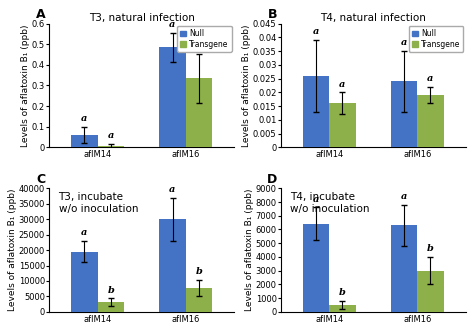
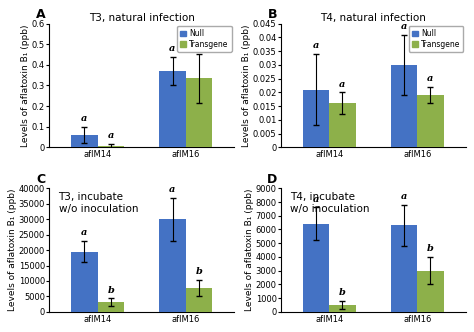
T3, natural infection/Null/aflM16: 0.485 -> 0.370
T4, natural infection/Null/aflM14: 0.026 -> 0.021
T4, natural infection/Null/aflM16: 0.024 -> 0.030
